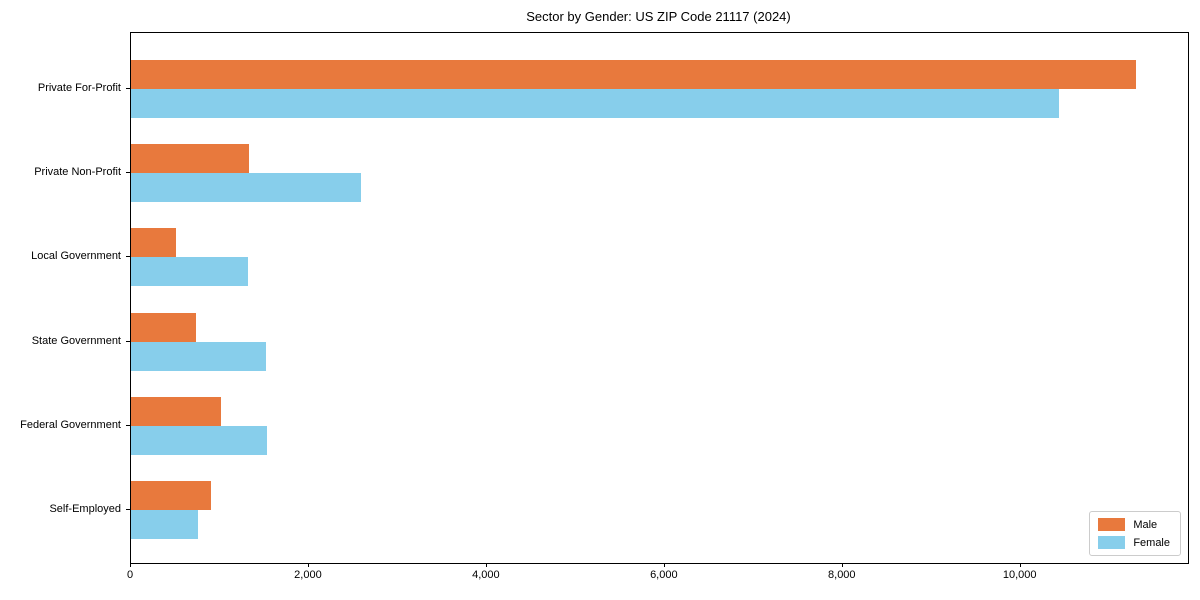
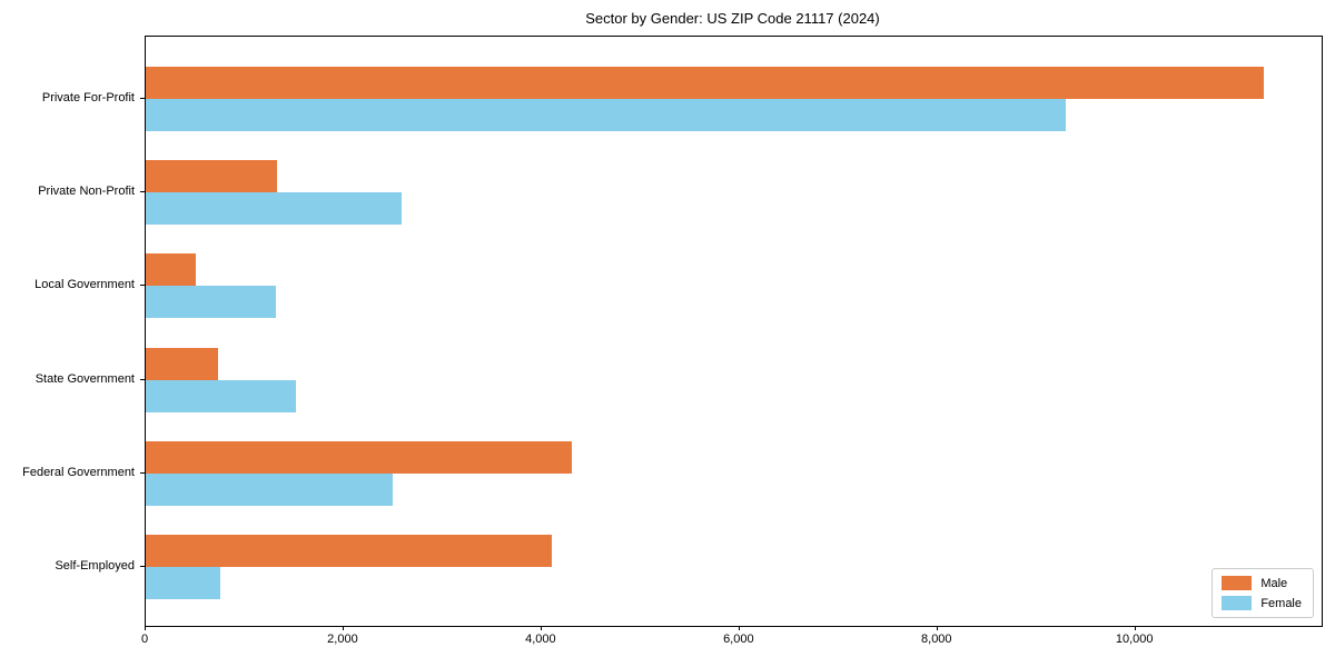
Female/Private For-Profit: 10400 -> 9300
Male/Federal Government: 1000 -> 4300
Female/Federal Government: 1500 -> 2500
Male/Self-Employed: 900 -> 4100
